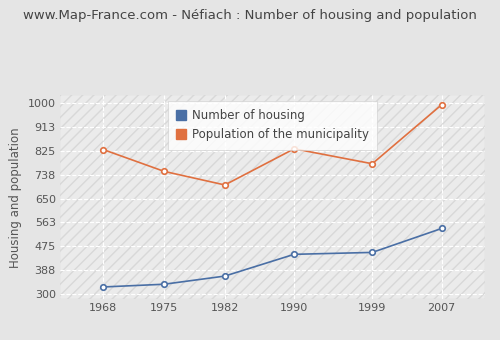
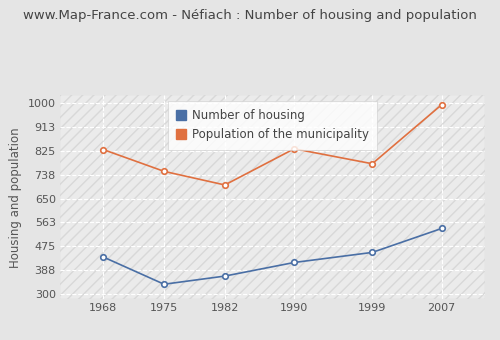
Number of housing/1968: 325 -> 435
Number of housing/1990: 445 -> 415
